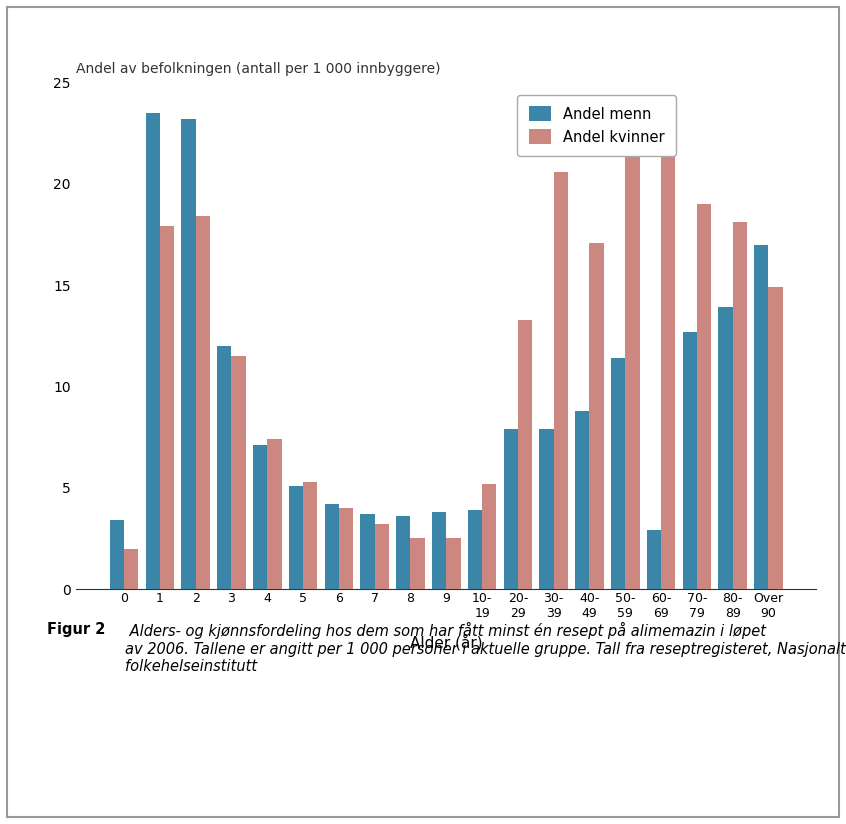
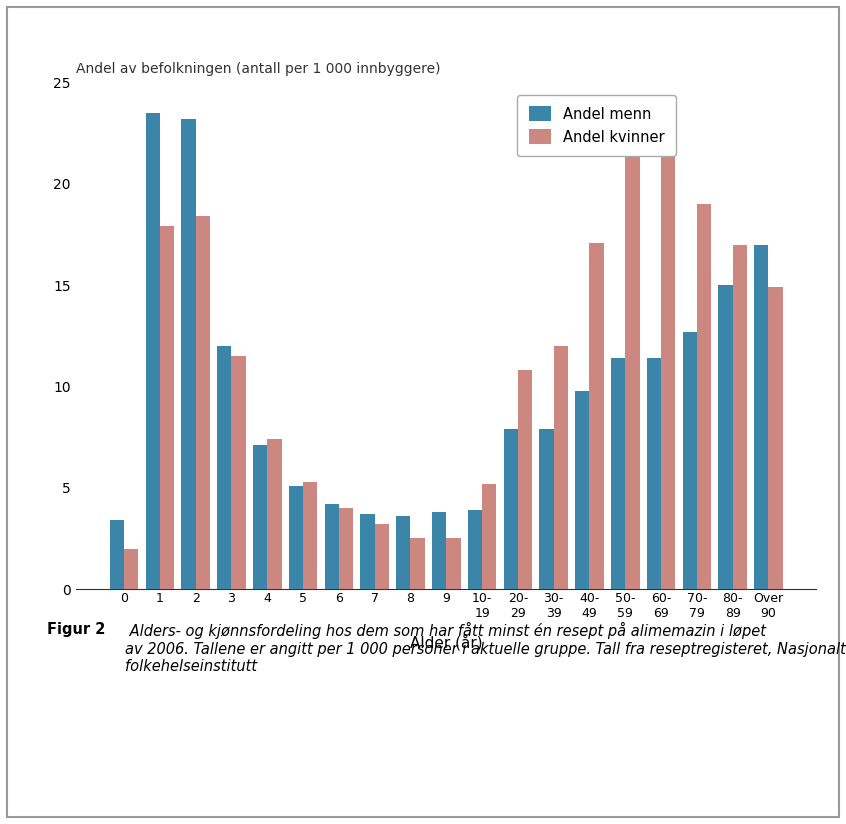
Andel kvinner/20- 29: 13.3 -> 10.8
Andel kvinner/30- 39: 20.6 -> 12.0
Andel menn/40- 49: 8.8 -> 9.8
Andel menn/60- 69: 2.9 -> 11.4
Andel menn/80- 89: 13.9 -> 15.0
Andel kvinner/80- 89: 18.1 -> 17.0
